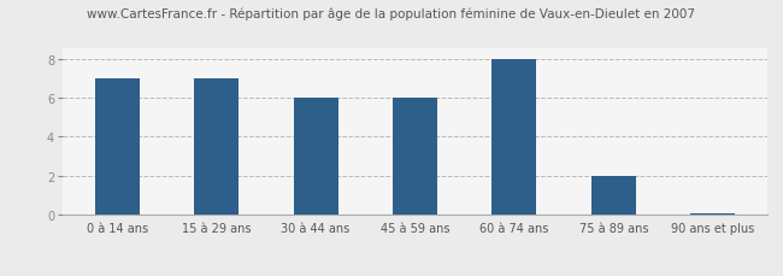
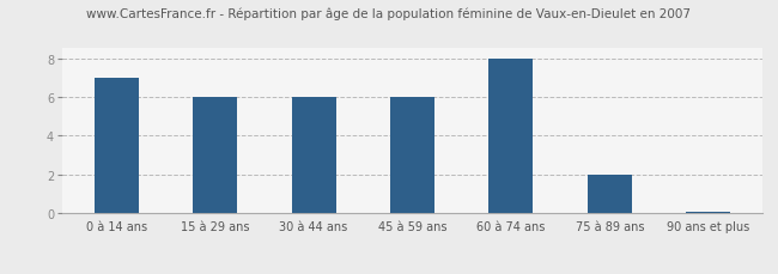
15 à 29 ans: 7.0 -> 6.0
